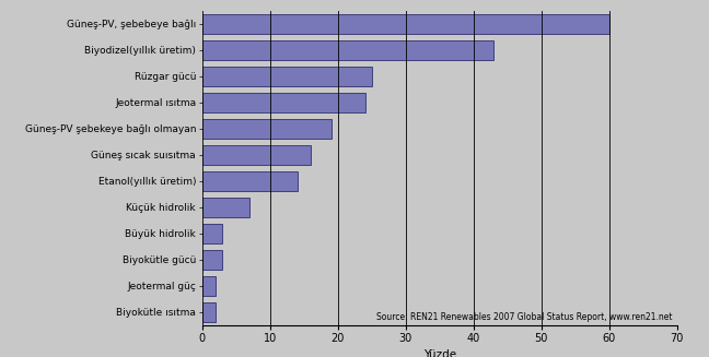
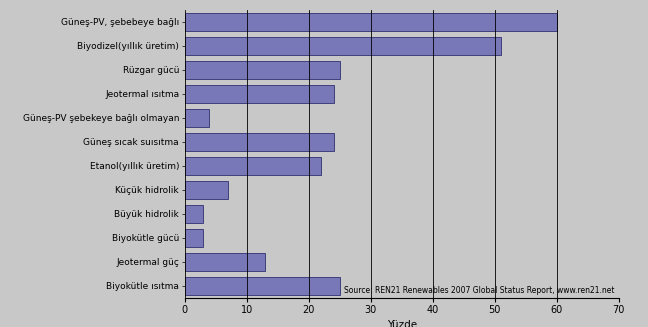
Biyodizel(yıllık üretim): 43 -> 51
Güneş-PV şebekeye bağlı olmayan: 19 -> 4
Güneş sıcak suısıtma: 16 -> 24
Etanol(yıllık üretim): 14 -> 22
Jeotermal güç: 2 -> 13
Biyokütle ısıtma: 2 -> 25
